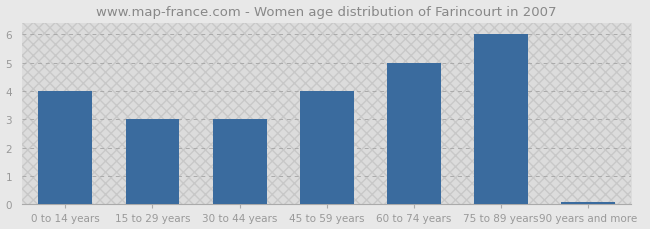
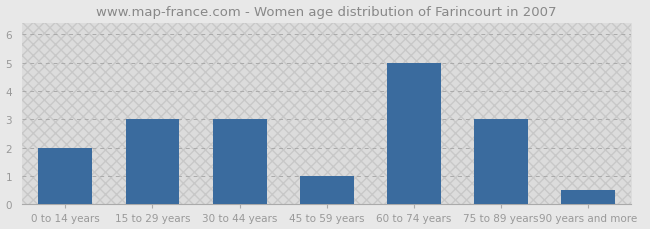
0 to 14 years: 4.00 -> 2.00
45 to 59 years: 4.00 -> 1.00
75 to 89 years: 6.00 -> 3.00
90 years and more: 0.07 -> 0.50
